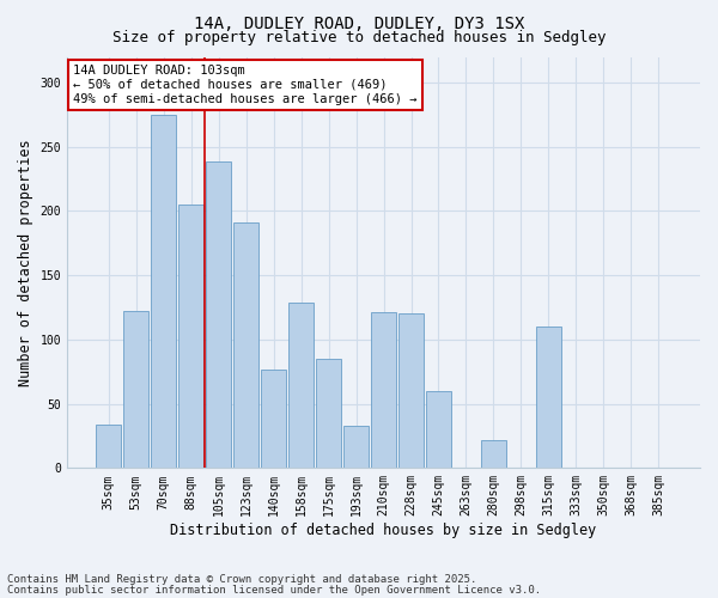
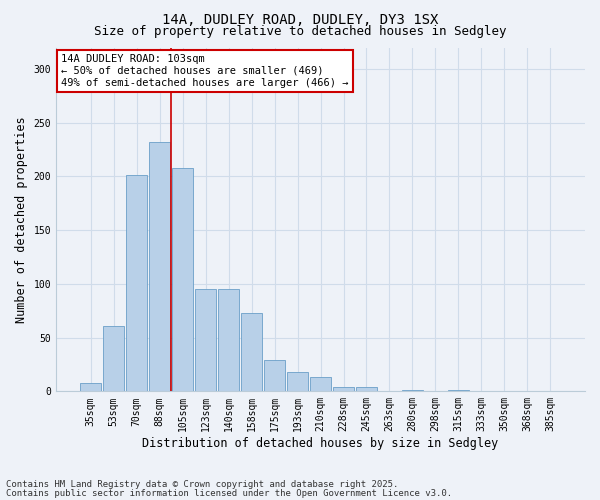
35sqm: 34 -> 8
53sqm: 122 -> 61
70sqm: 275 -> 201
88sqm: 205 -> 232
105sqm: 239 -> 208
123sqm: 191 -> 95
140sqm: 77 -> 95
158sqm: 129 -> 73
175sqm: 85 -> 29
193sqm: 33 -> 18
210sqm: 121 -> 13
228sqm: 120 -> 4
245sqm: 60 -> 4
280sqm: 22 -> 1
315sqm: 110 -> 1
